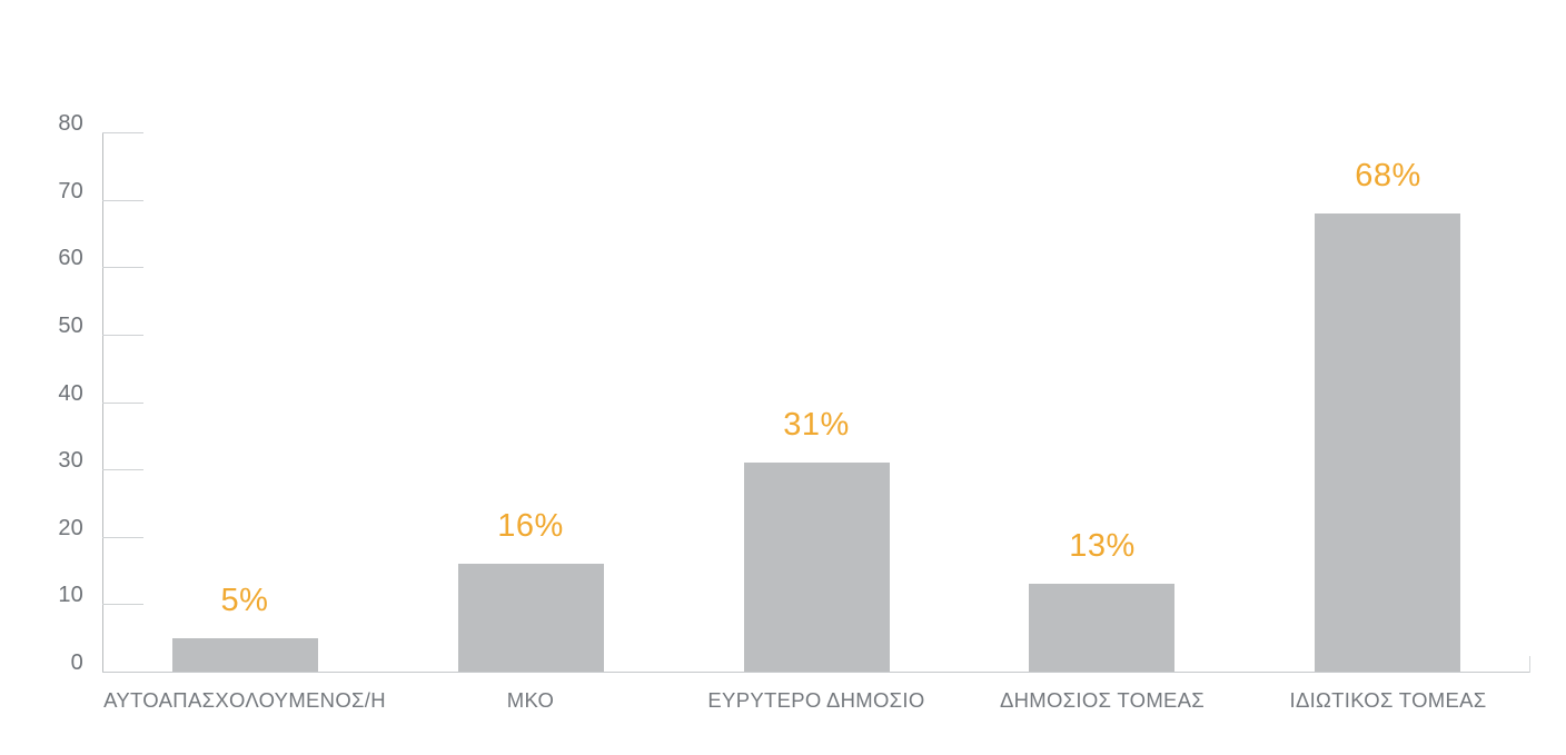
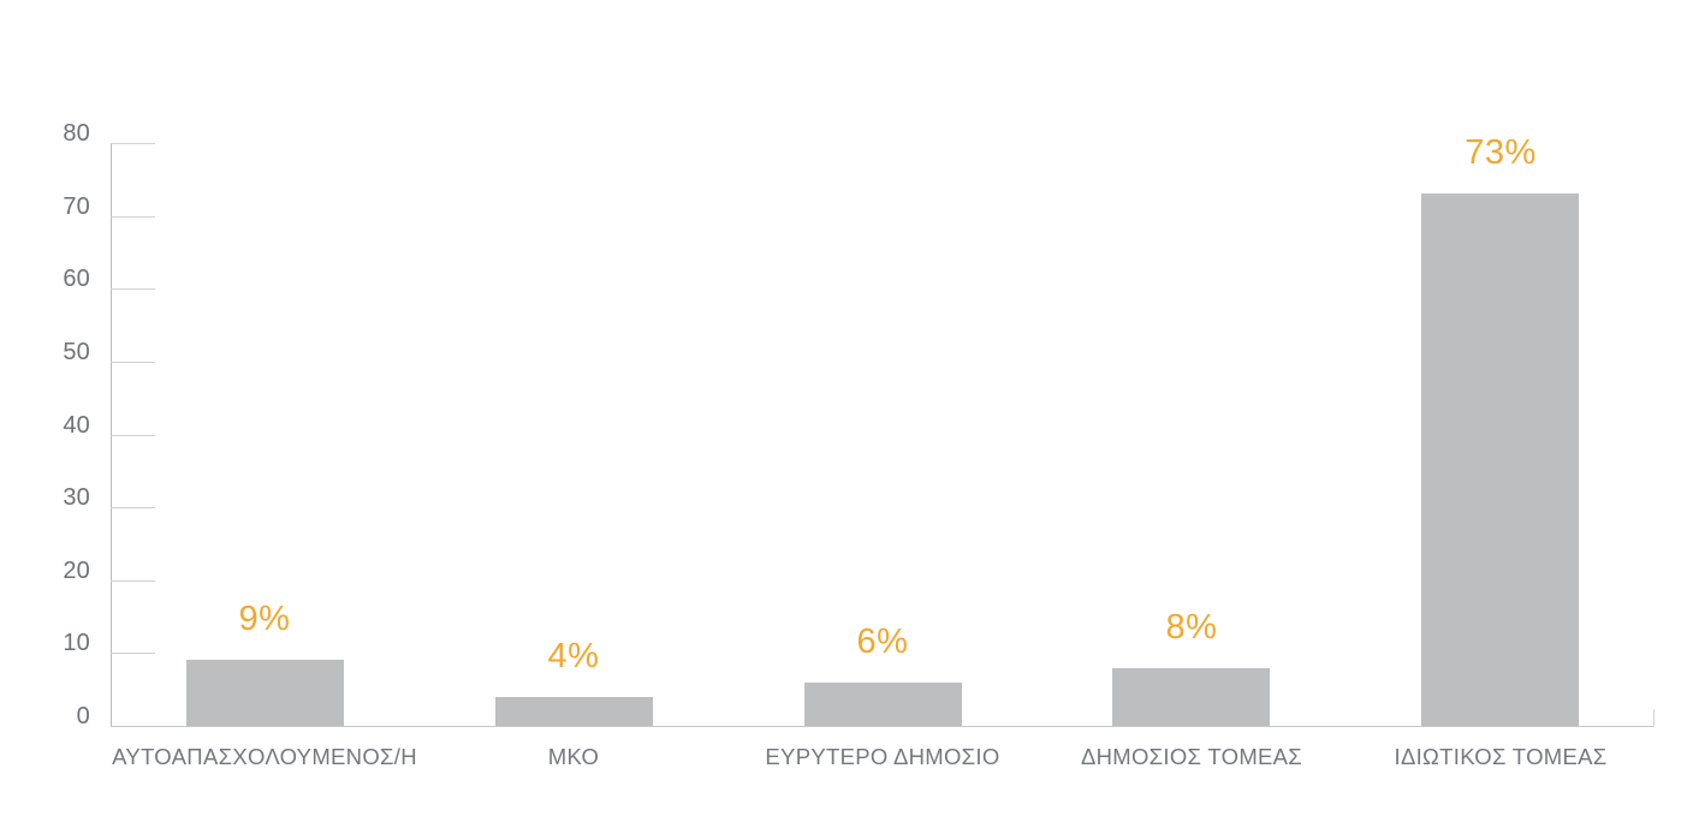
ΑΥΤΟΑΠΑΣΧΟΛΟΥΜΕΝΟΣ/Η: 5% -> 9%
ΜΚΟ: 16% -> 4%
ΕΥΡΥΤΕΡΟ ΔΗΜΟΣΙΟ: 31% -> 6%
ΔΗΜΟΣΙΟΣ ΤΟΜΕΑΣ: 13% -> 8%
ΙΔΙΩΤΙΚΟΣ ΤΟΜΕΑΣ: 68% -> 73%
